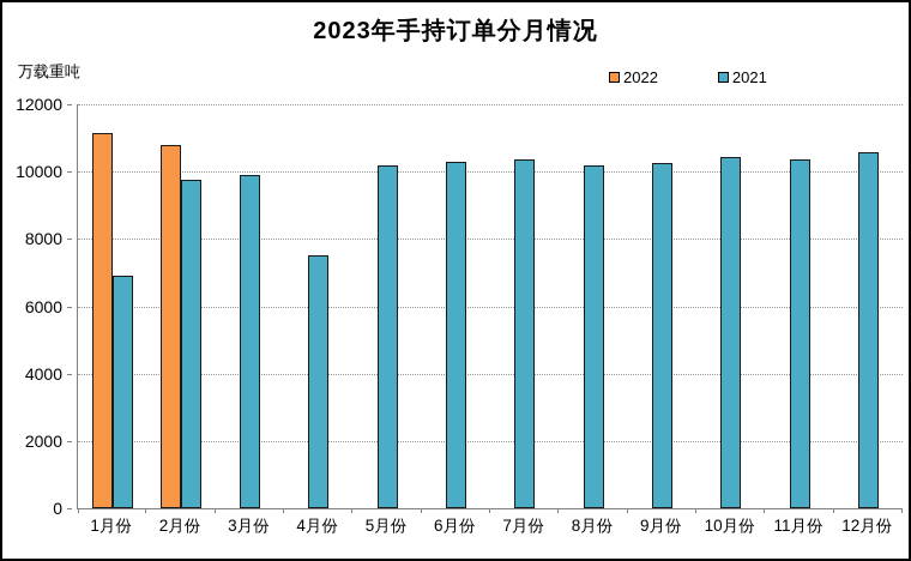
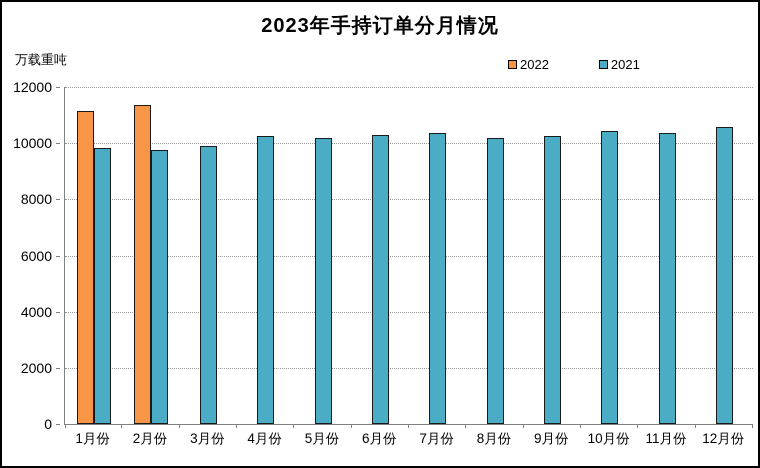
2021/1月份: 6900 -> 9800
2022/2月份: 10800 -> 11400
2021/4月份: 7500 -> 10200
